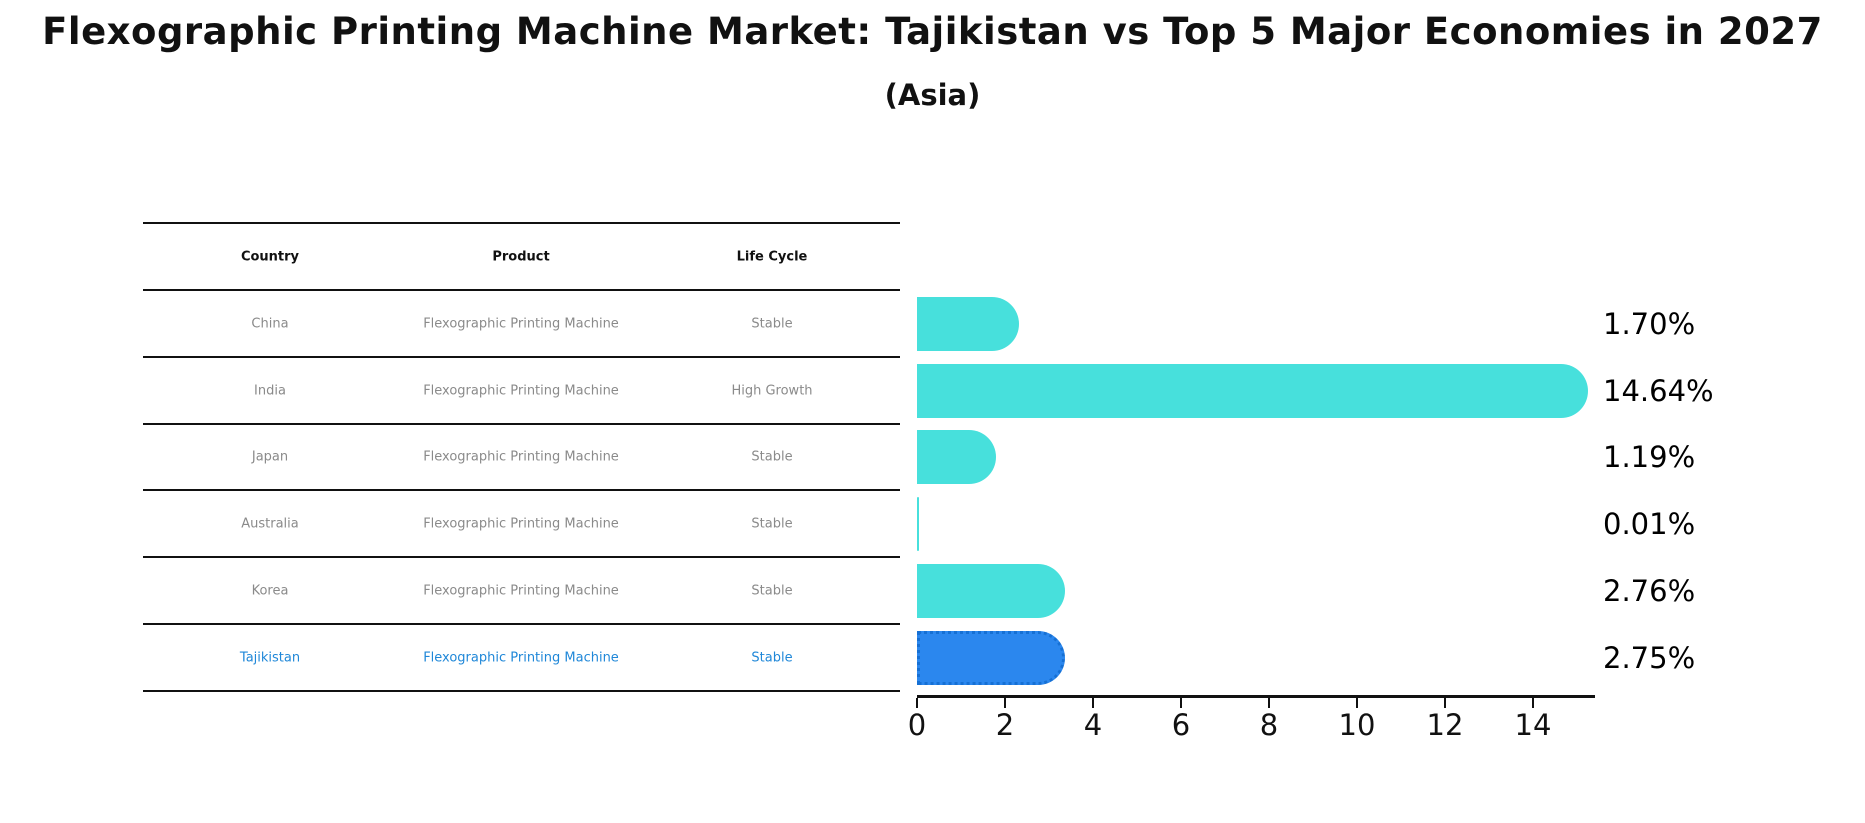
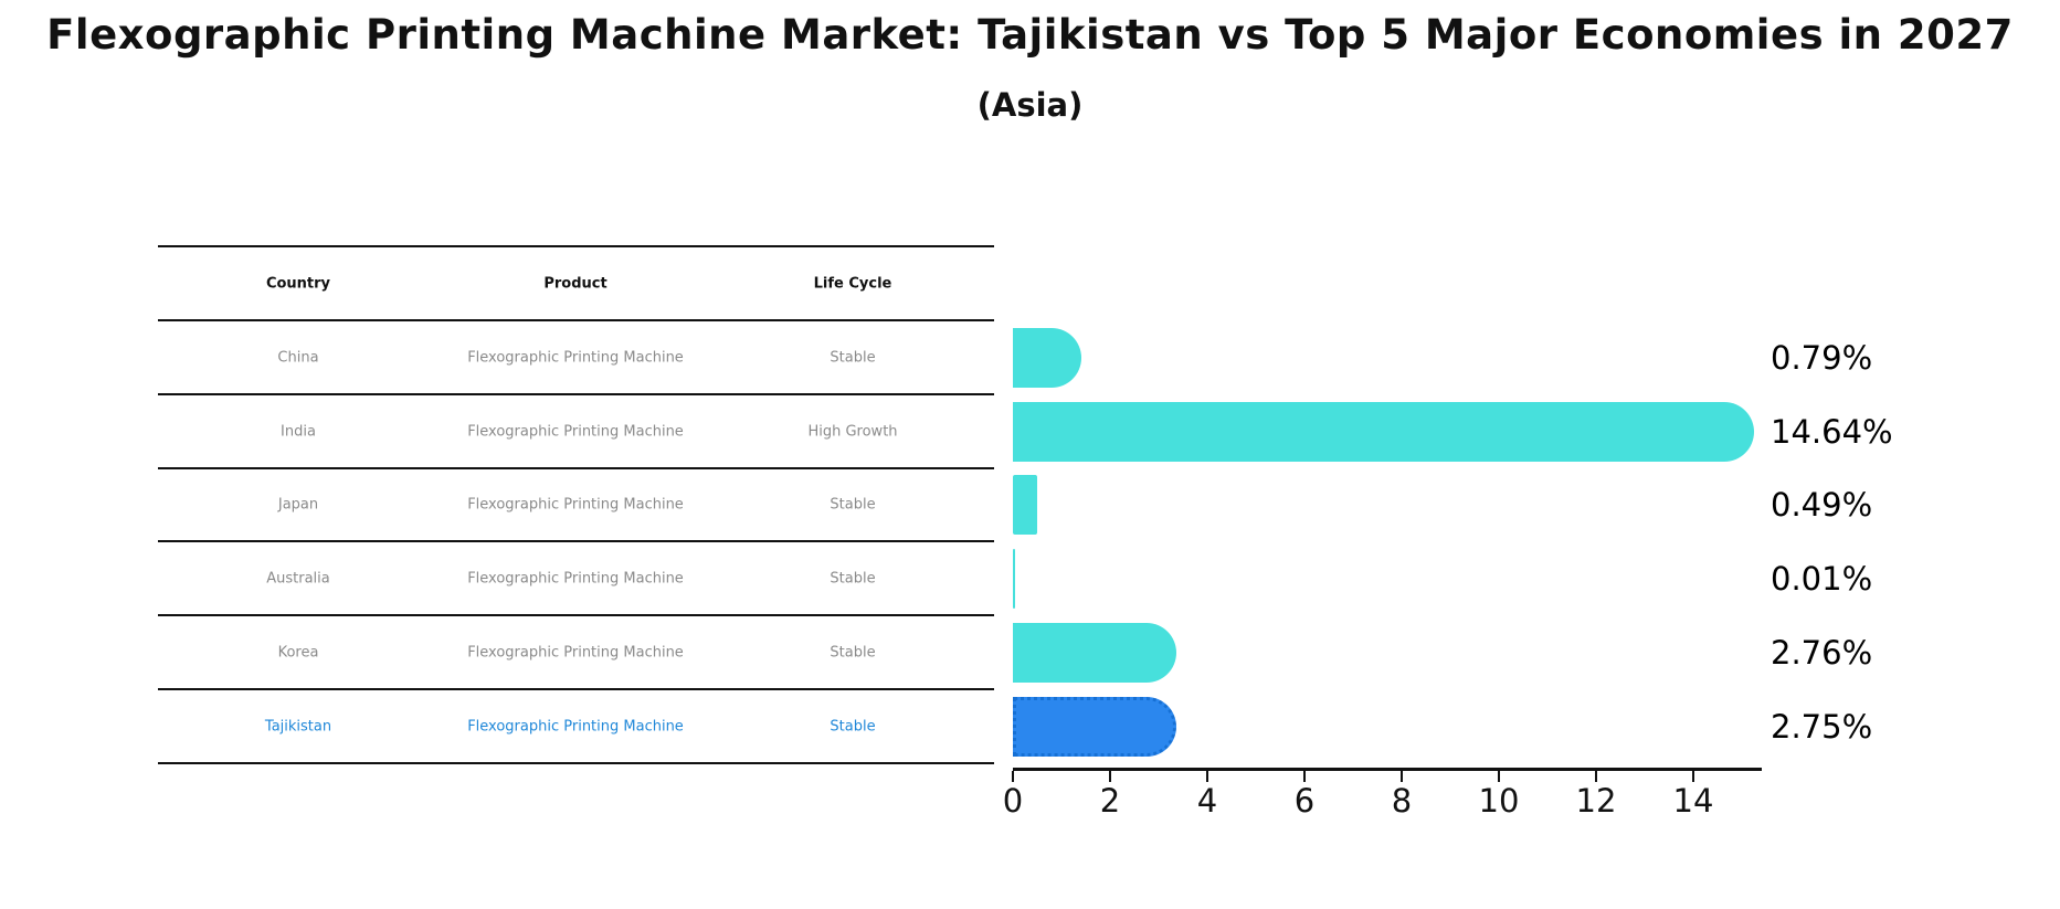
China: 1.70% -> 0.79%
Japan: 1.19% -> 0.49%
